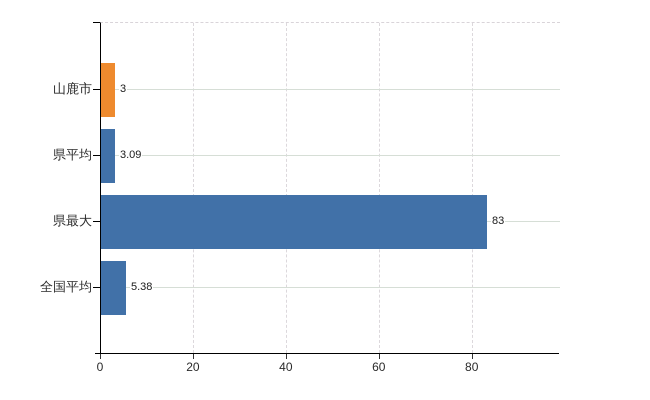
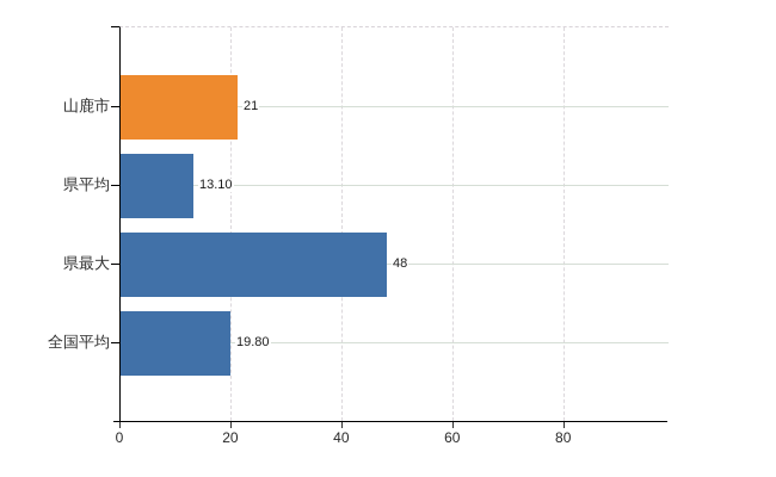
山鹿市: 3 -> 21
県平均: 3.09 -> 13.10
県最大: 83 -> 48
全国平均: 5.38 -> 19.80
